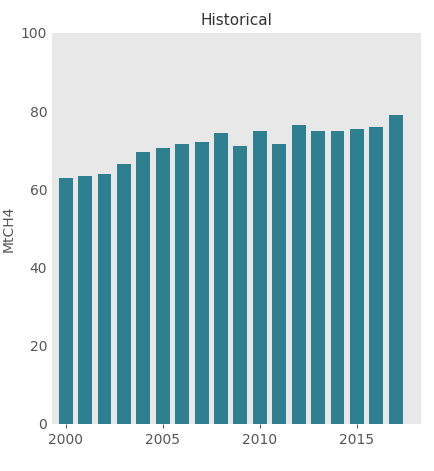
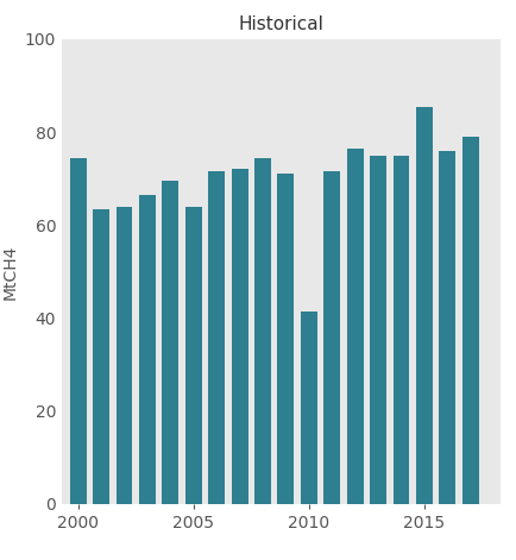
2000: 63.0 -> 74.5
2005: 70.5 -> 64.0
2010: 75.0 -> 41.5
2015: 75.5 -> 85.5
